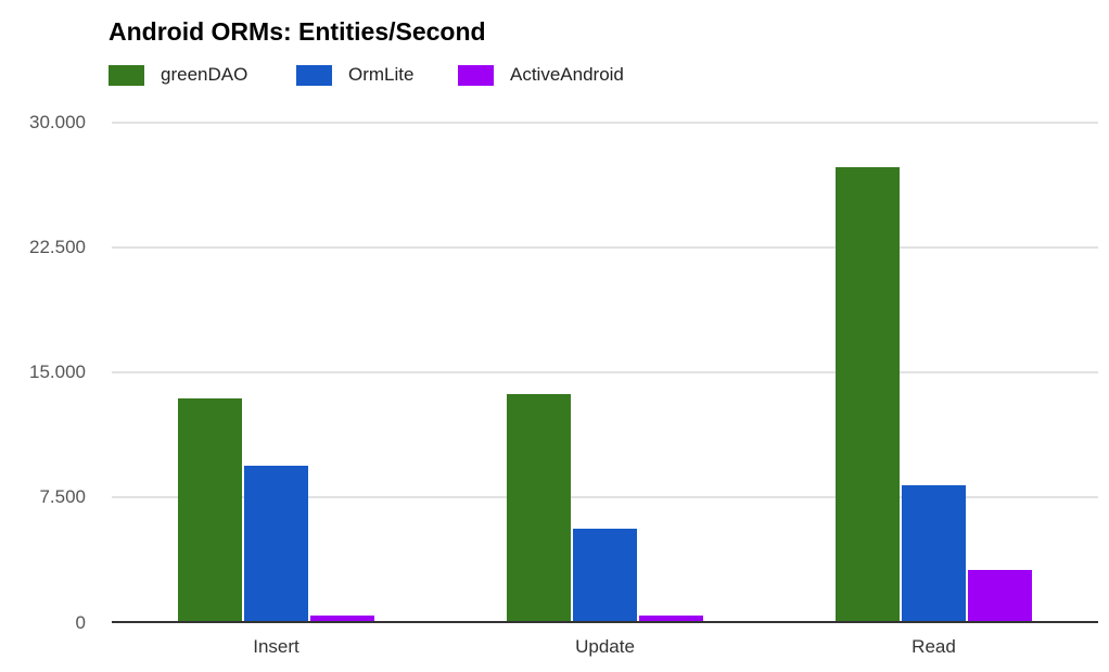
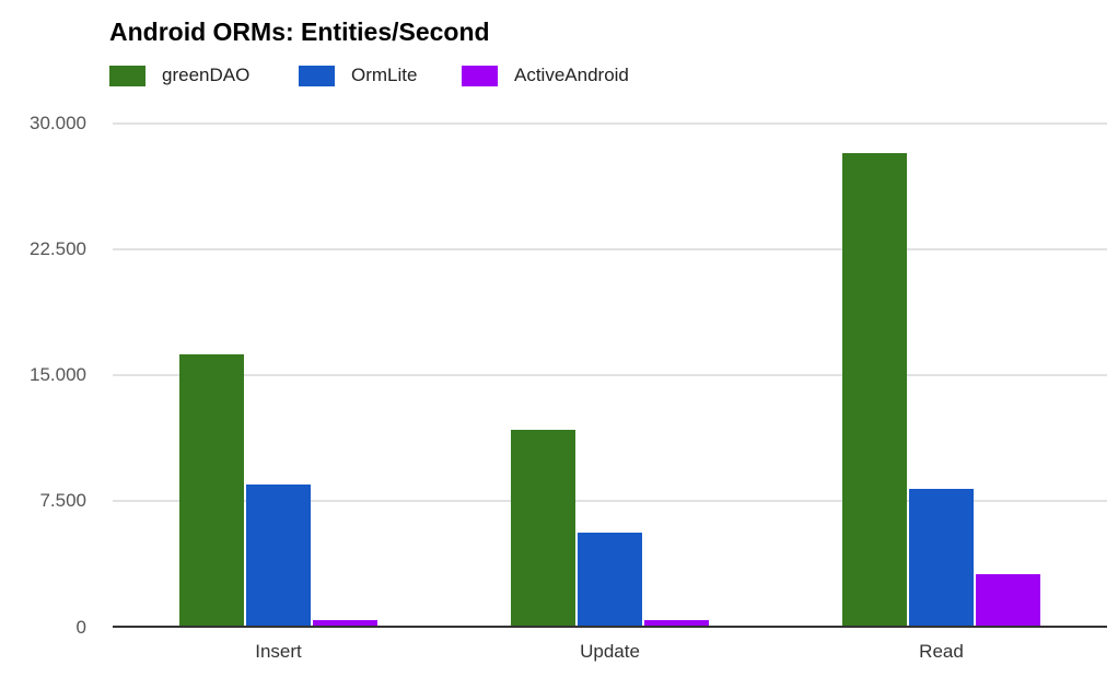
greenDAO/Insert: 13400 -> 16200
OrmLite/Insert: 9400 -> 8500
greenDAO/Update: 13700 -> 11800
greenDAO/Read: 27300 -> 28200
